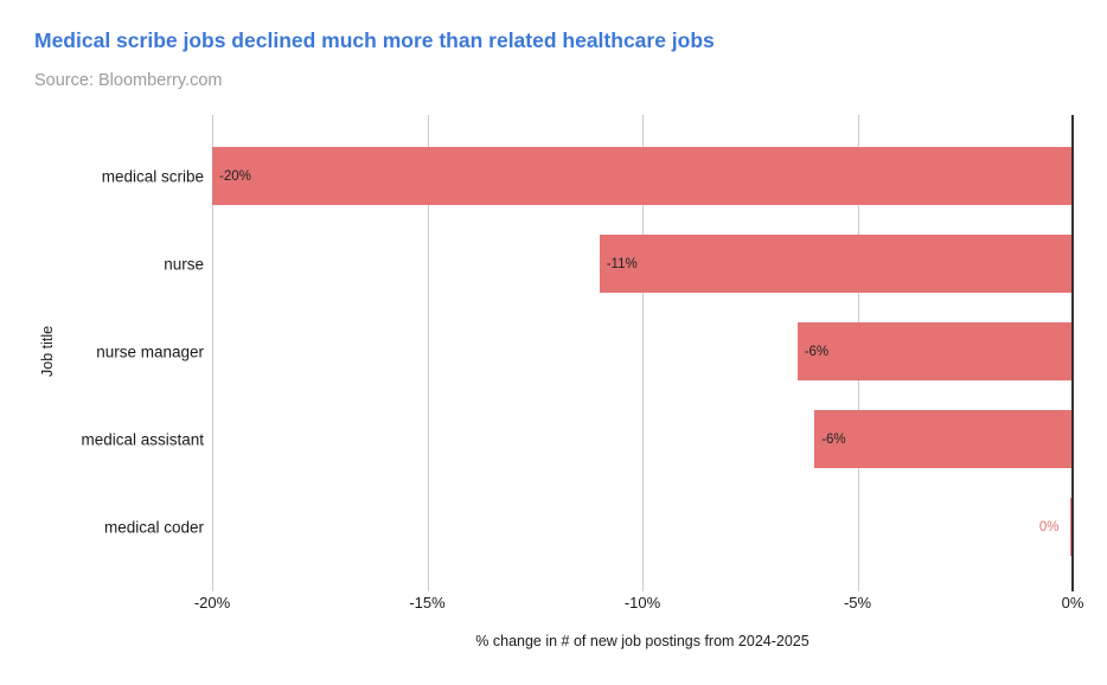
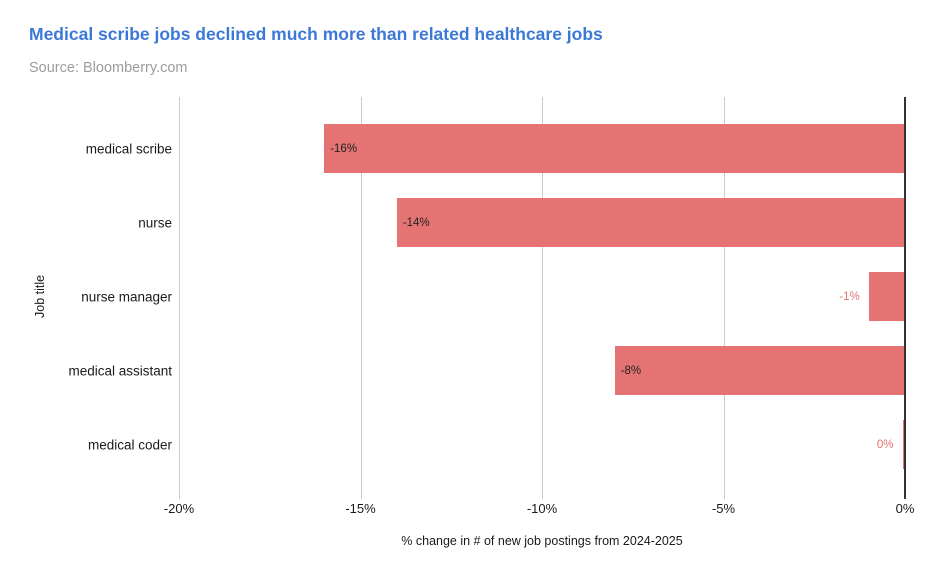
medical scribe: -20% -> -16%
nurse: -11% -> -14%
nurse manager: -6% -> -1%
medical assistant: -6% -> -8%
